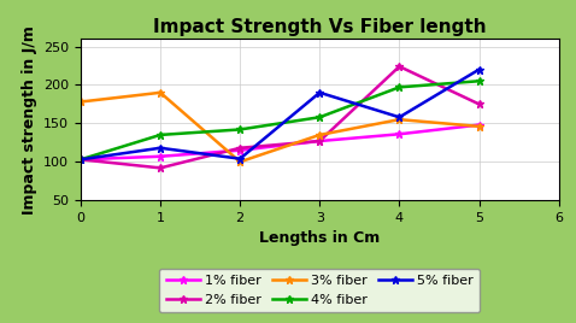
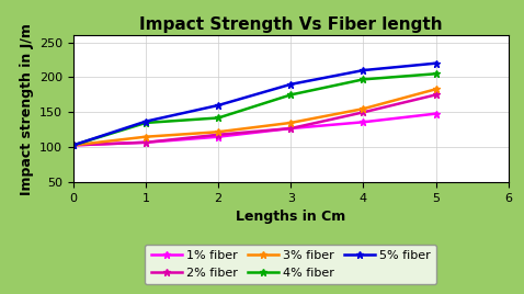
3% fiber/0: 178 -> 103
2% fiber/1: 92 -> 107
3% fiber/1: 190 -> 115
5% fiber/1: 118 -> 137
3% fiber/2: 100 -> 122
5% fiber/2: 104 -> 160
4% fiber/3: 158 -> 175
2% fiber/4: 224 -> 150
5% fiber/4: 158 -> 210
3% fiber/5: 146 -> 183
